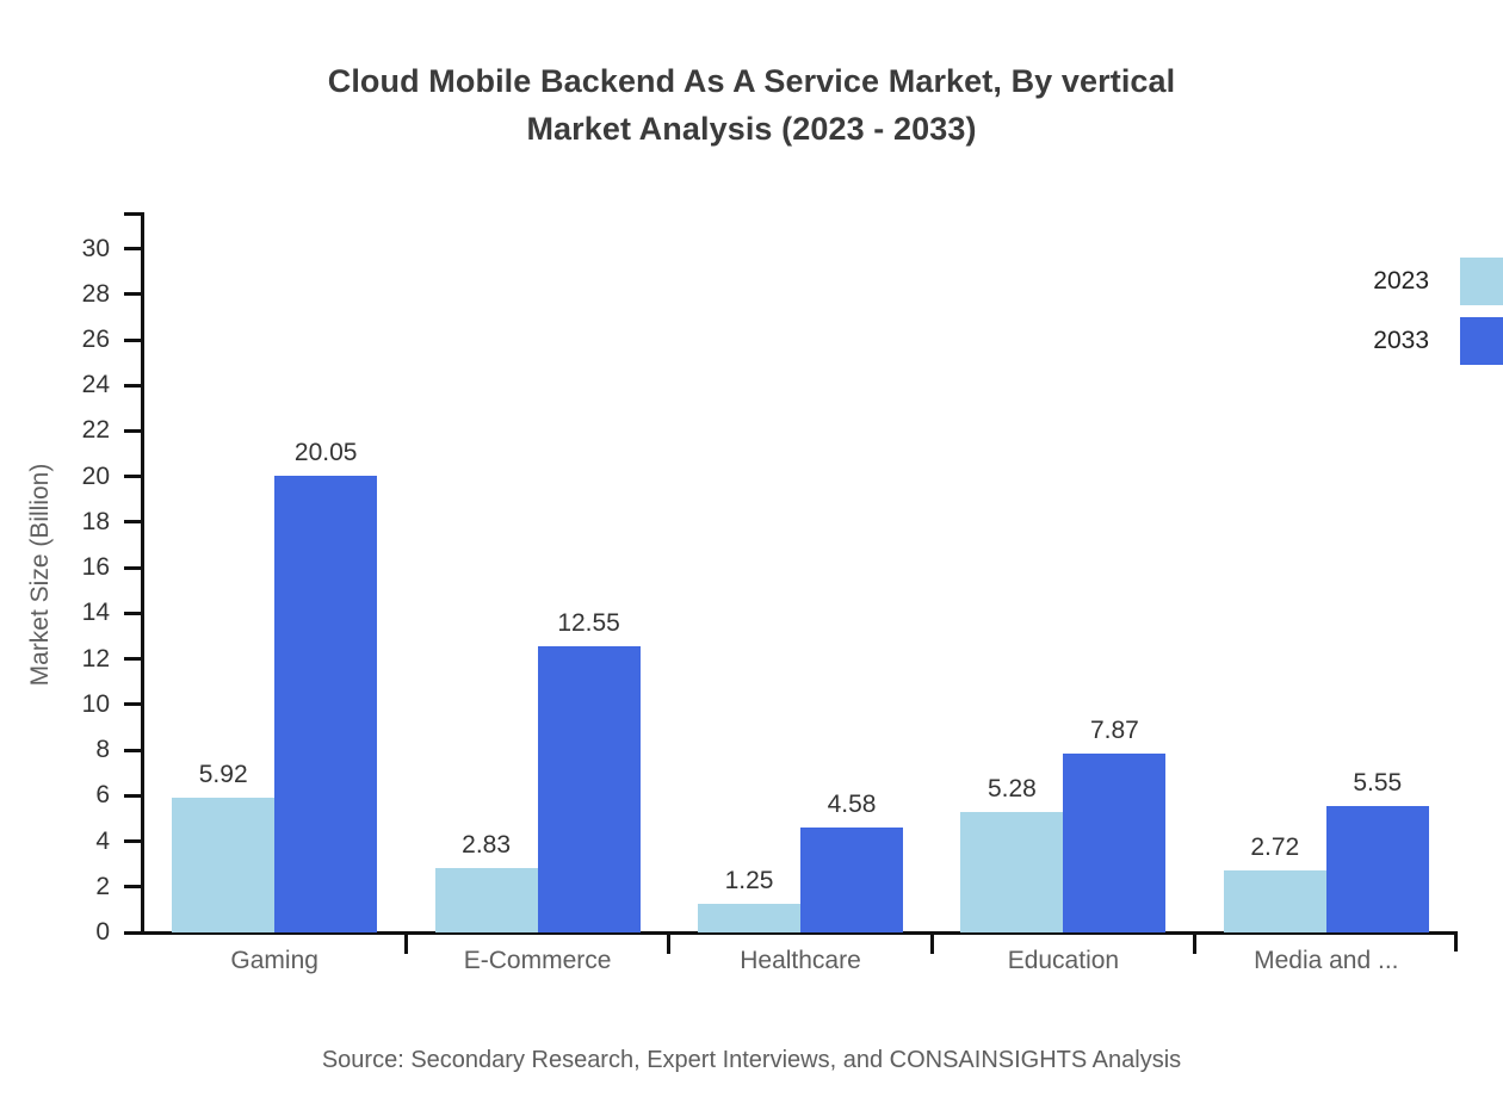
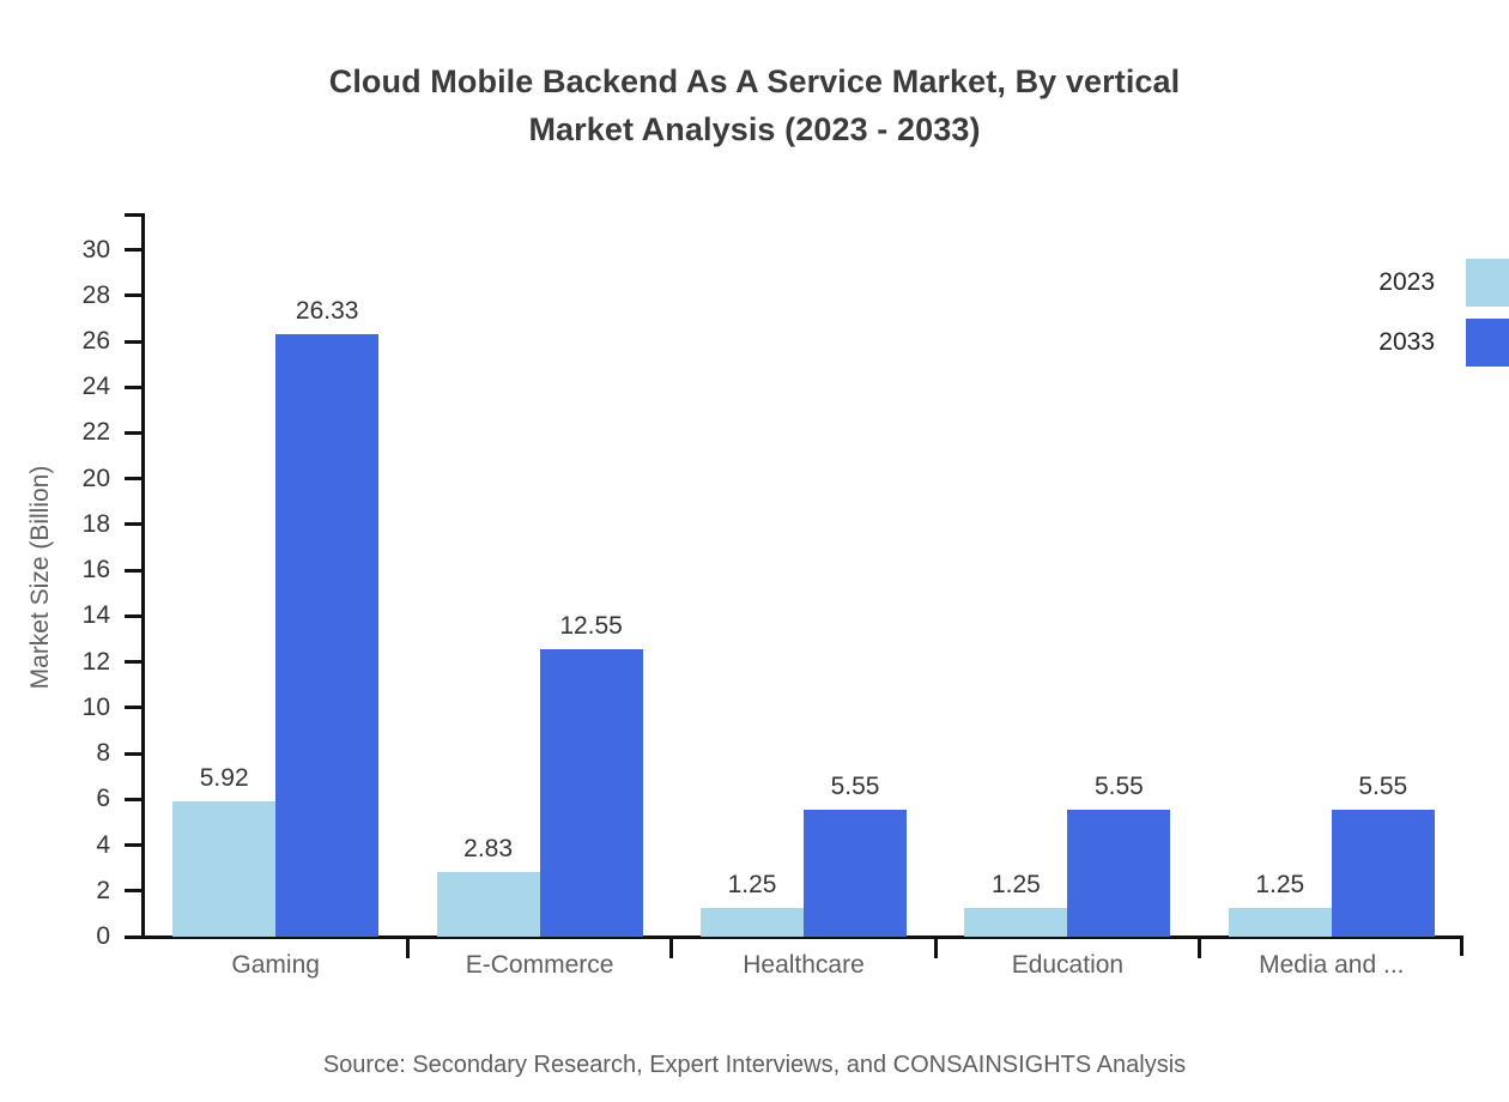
2033/Gaming: 20.05 -> 26.33
2033/Healthcare: 4.58 -> 5.55
2023/Education: 5.28 -> 1.25
2033/Education: 7.87 -> 5.55
2023/Media and ...: 2.72 -> 1.25
